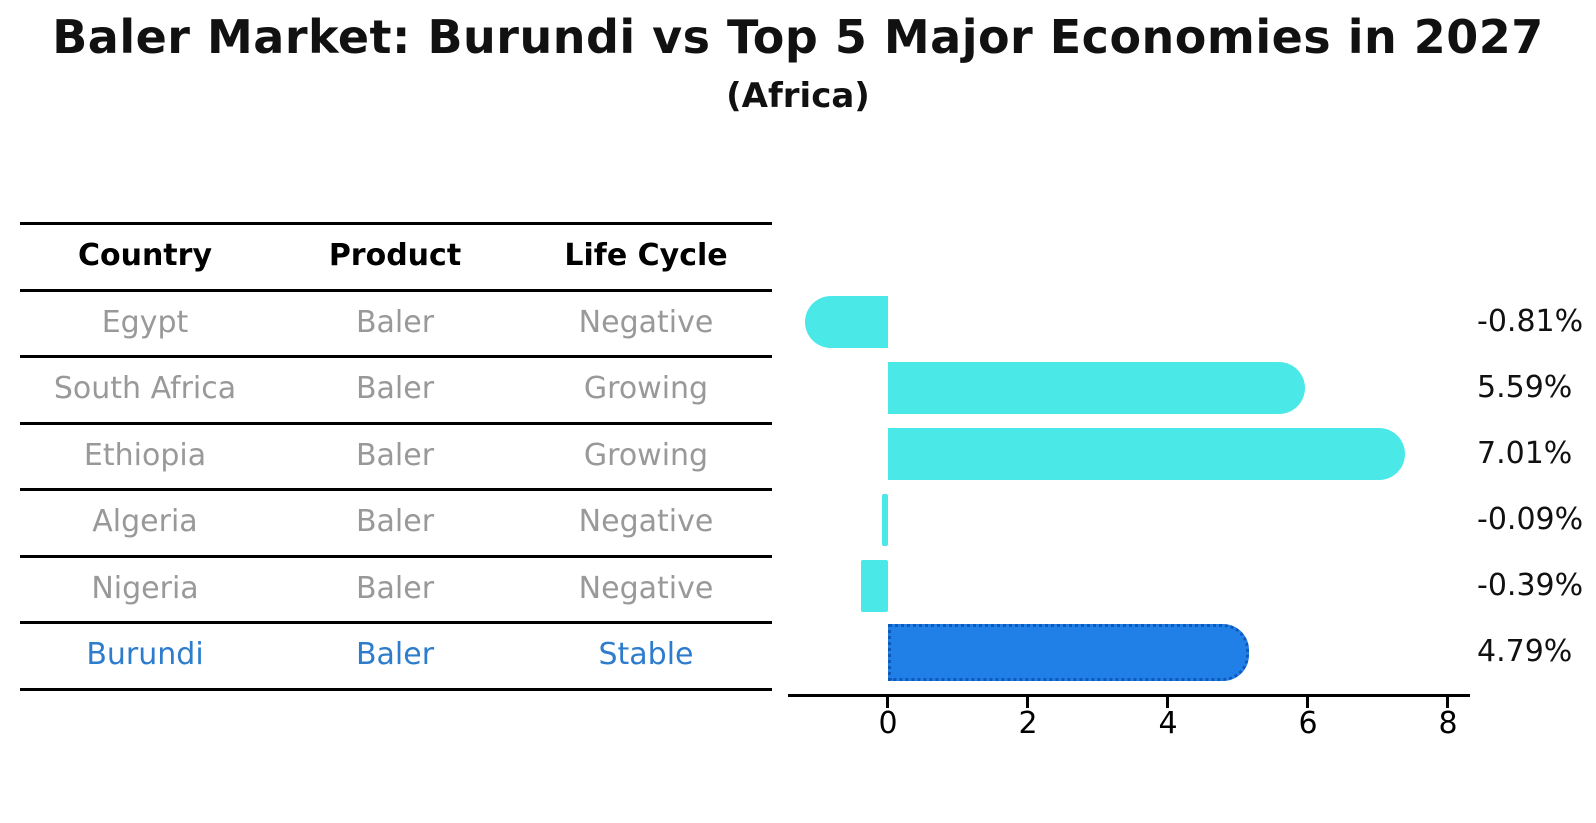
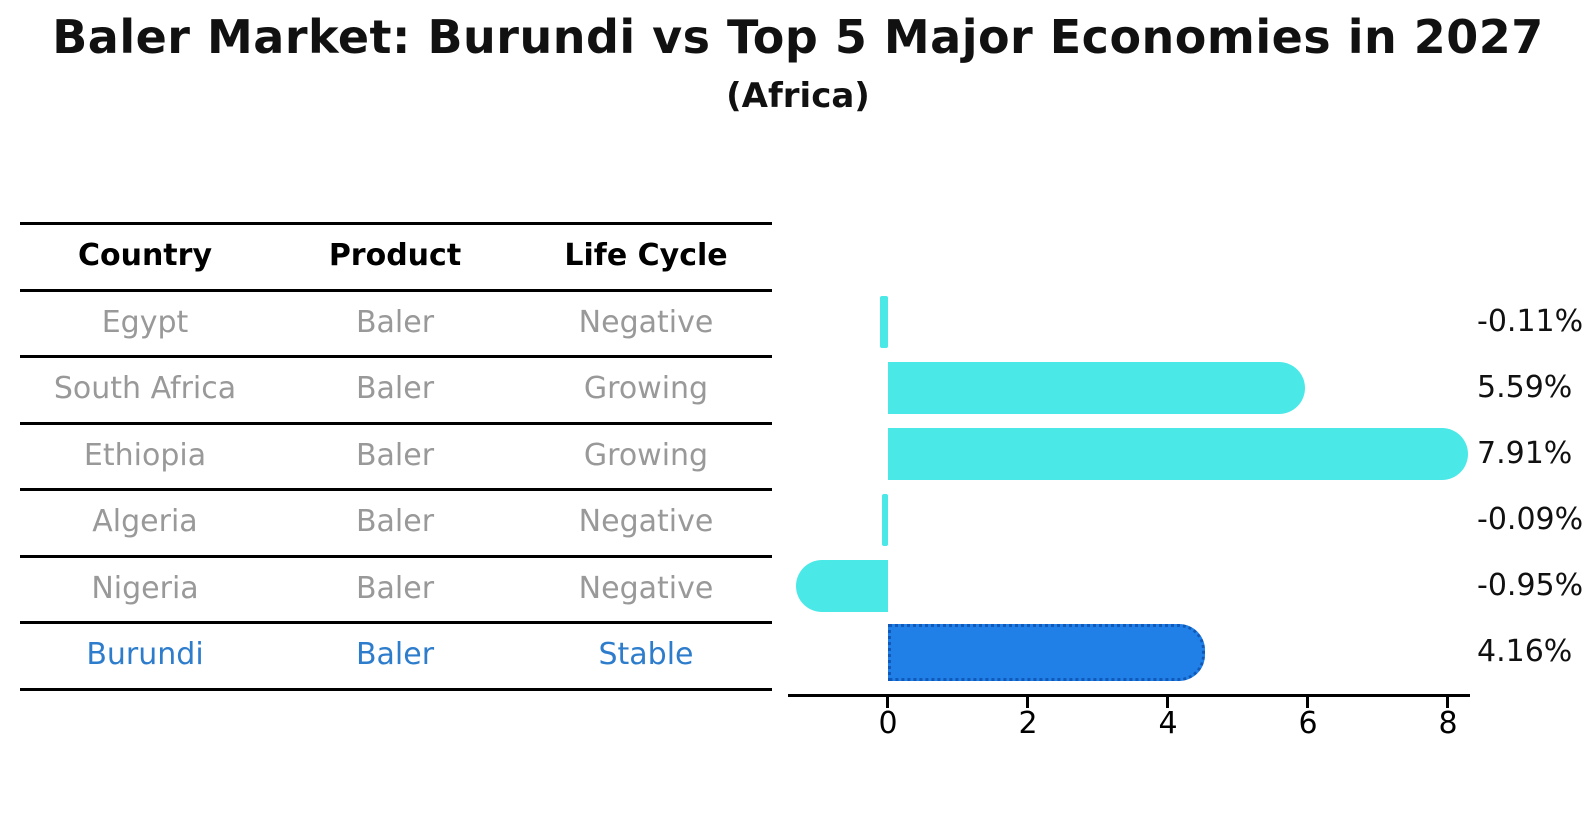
Egypt: -0.81% -> -0.11%
Ethiopia: 7.01% -> 7.91%
Nigeria: -0.39% -> -0.95%
Burundi: 4.79% -> 4.16%
